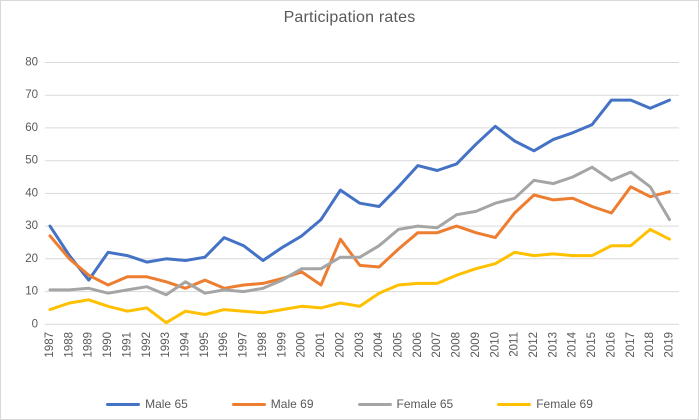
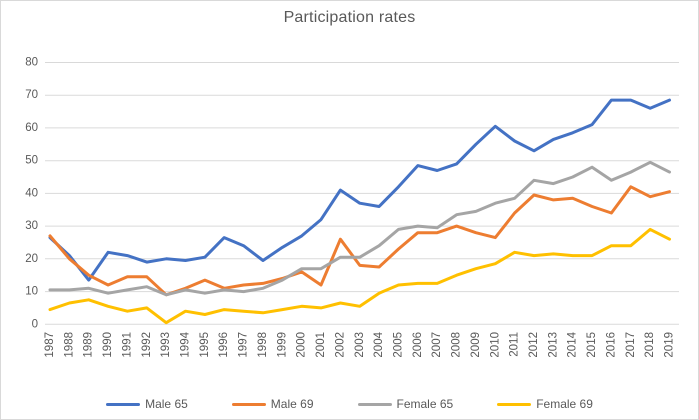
Male 65/1987: 30 -> 26
Male 69/1993: 13 -> 9
Female 65/1994: 13 -> 10
Female 65/2018: 42 -> 50
Female 65/2019: 32 -> 46
